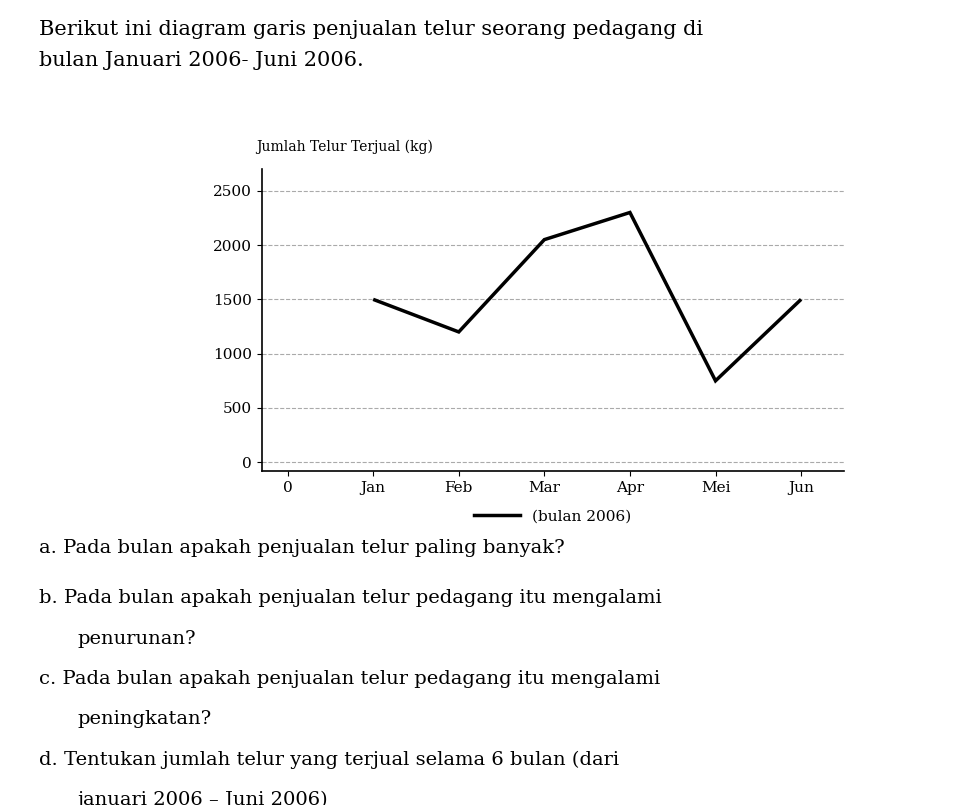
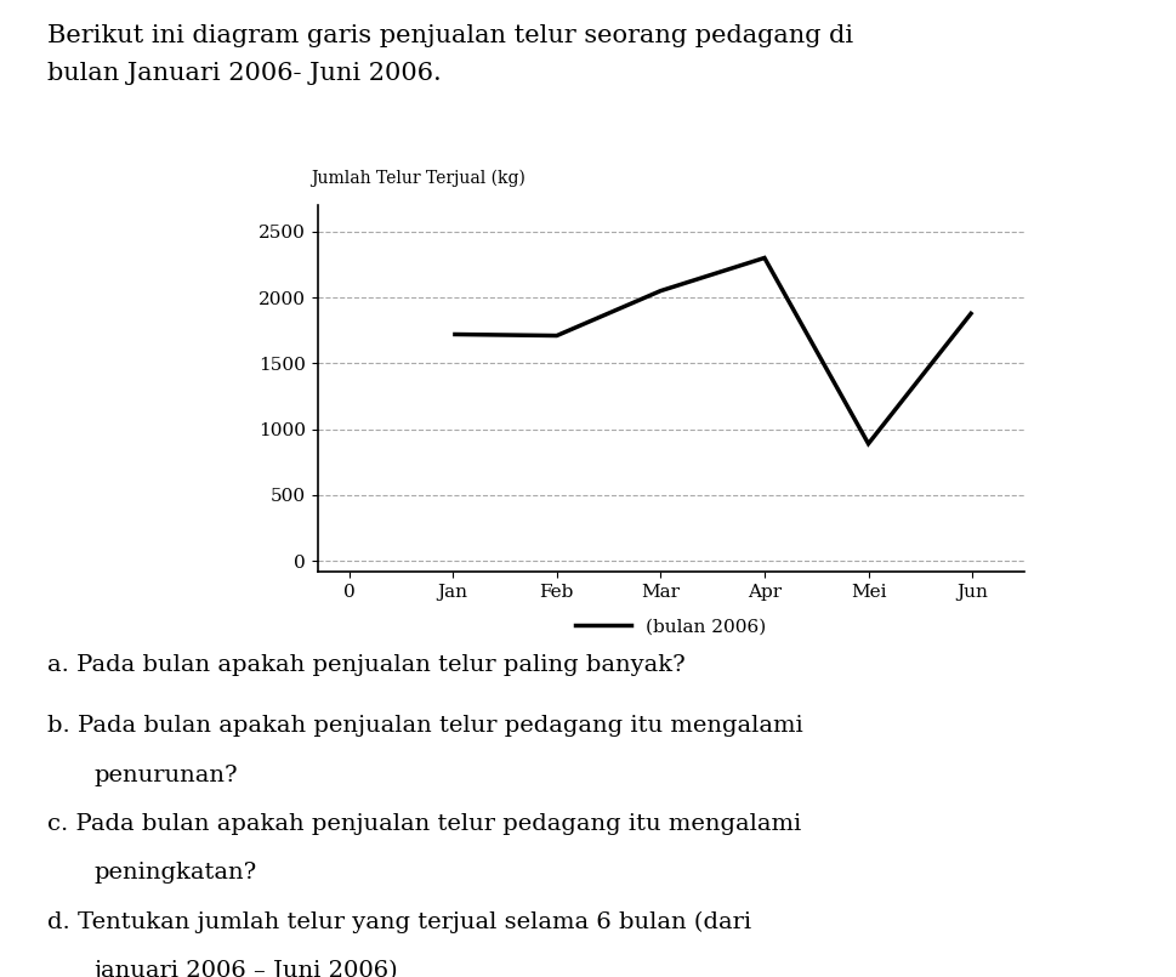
Jan: 1500 -> 1720
Feb: 1200 -> 1710
Mei: 750 -> 890
Jun: 1500 -> 1890
